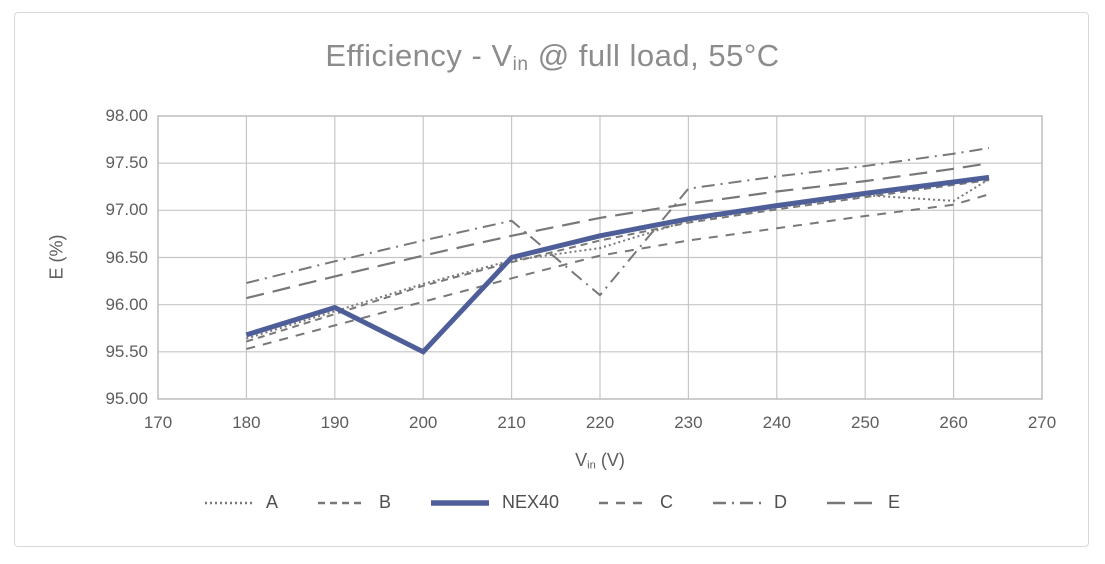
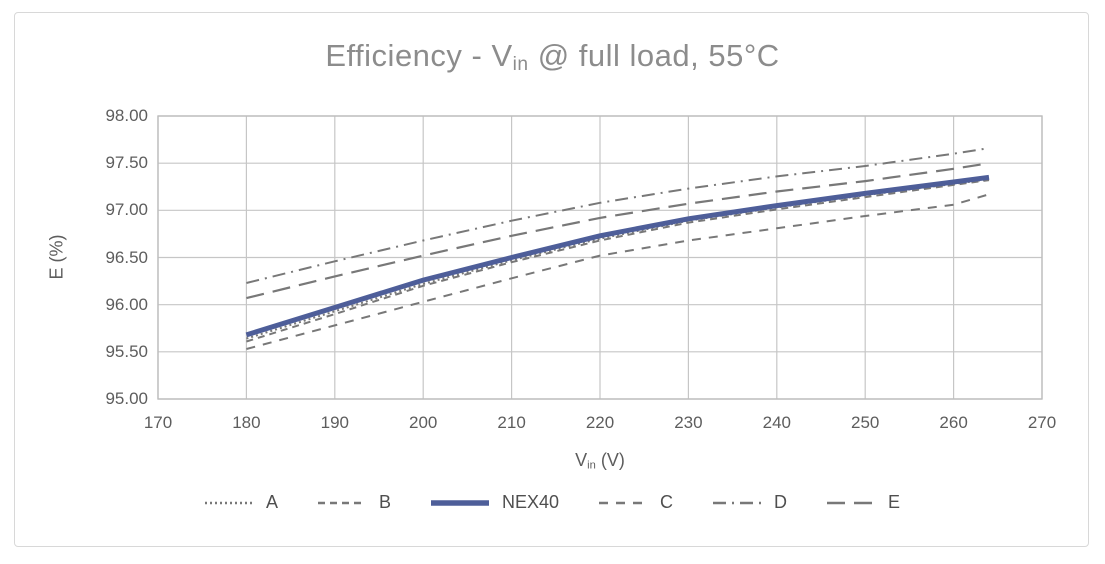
NEX40/200: 95.5 -> 96.3
A/220: 96.6 -> 96.7
D/220: 96.1 -> 97.1
A/260: 97.1 -> 97.3
